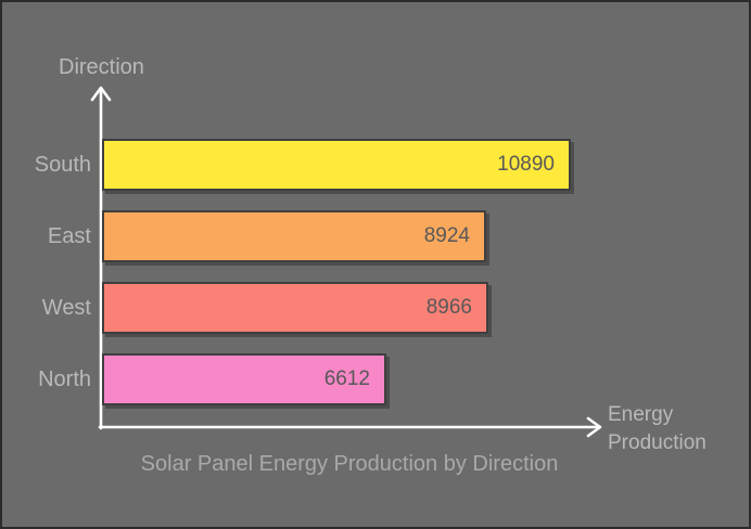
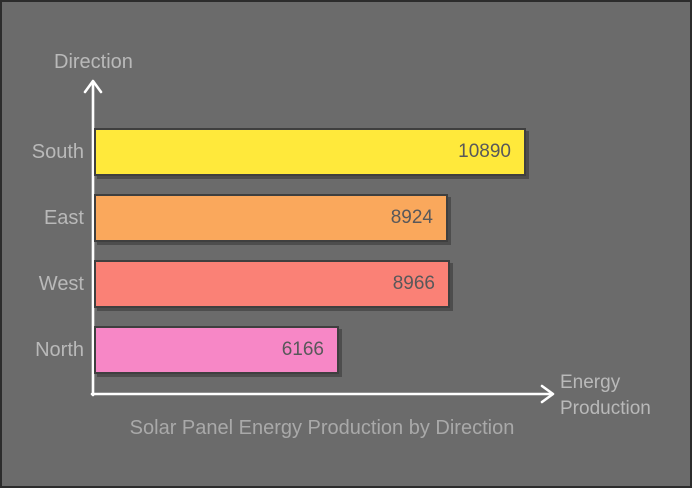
North: 6612 -> 6166
